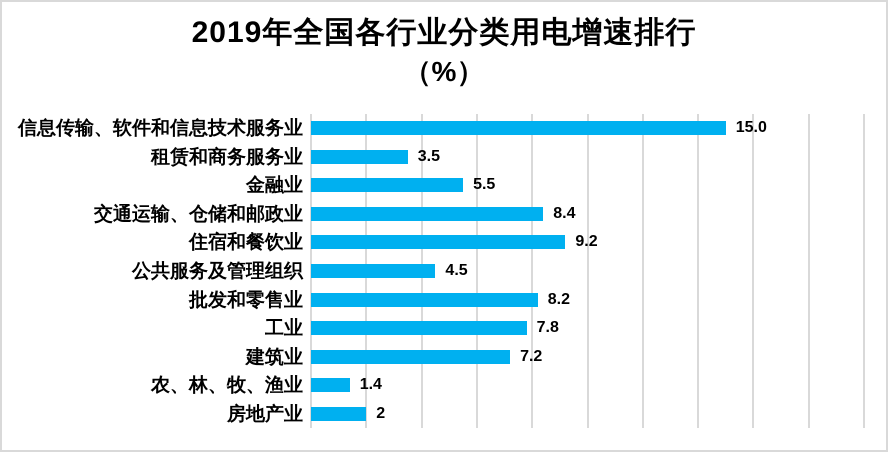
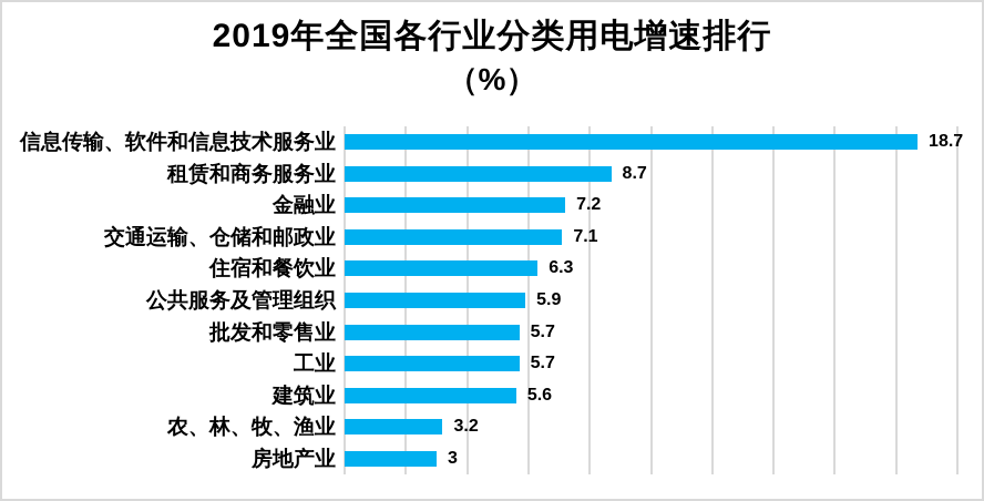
信息传输、软件和信息技术服务业: 15.0 -> 18.7
租赁和商务服务业: 3.5 -> 8.7
金融业: 5.5 -> 7.2
交通运输、仓储和邮政业: 8.4 -> 7.1
住宿和餐饮业: 9.2 -> 6.3
公共服务及管理组织: 4.5 -> 5.9
批发和零售业: 8.2 -> 5.7
工业: 7.8 -> 5.7
建筑业: 7.2 -> 5.6
农、林、牧、渔业: 1.4 -> 3.2
房地产业: 2 -> 3
